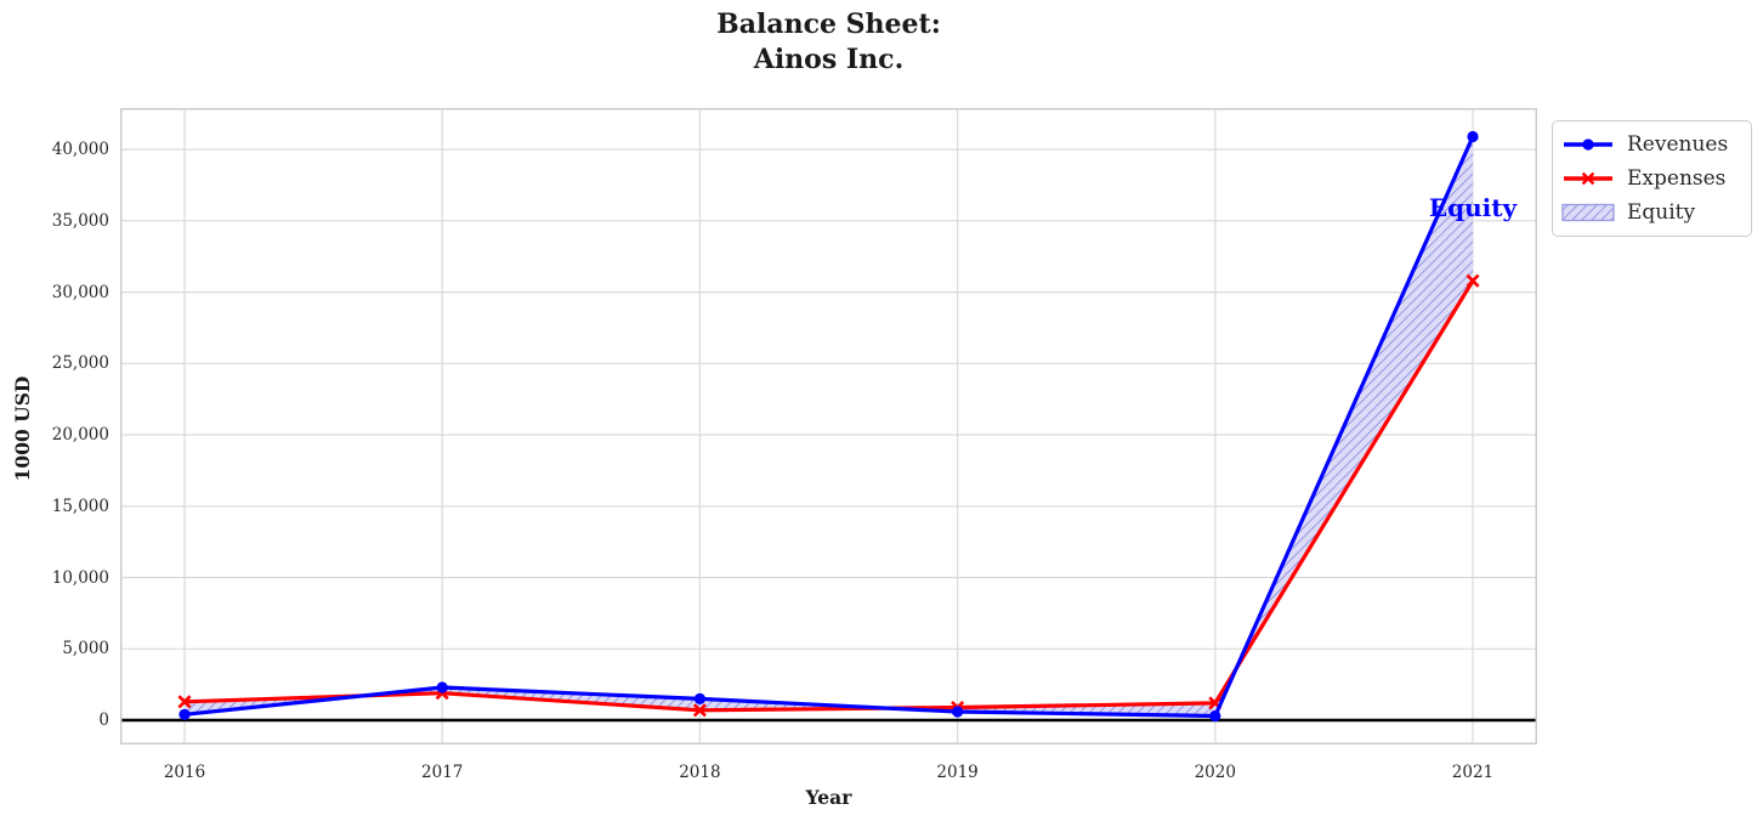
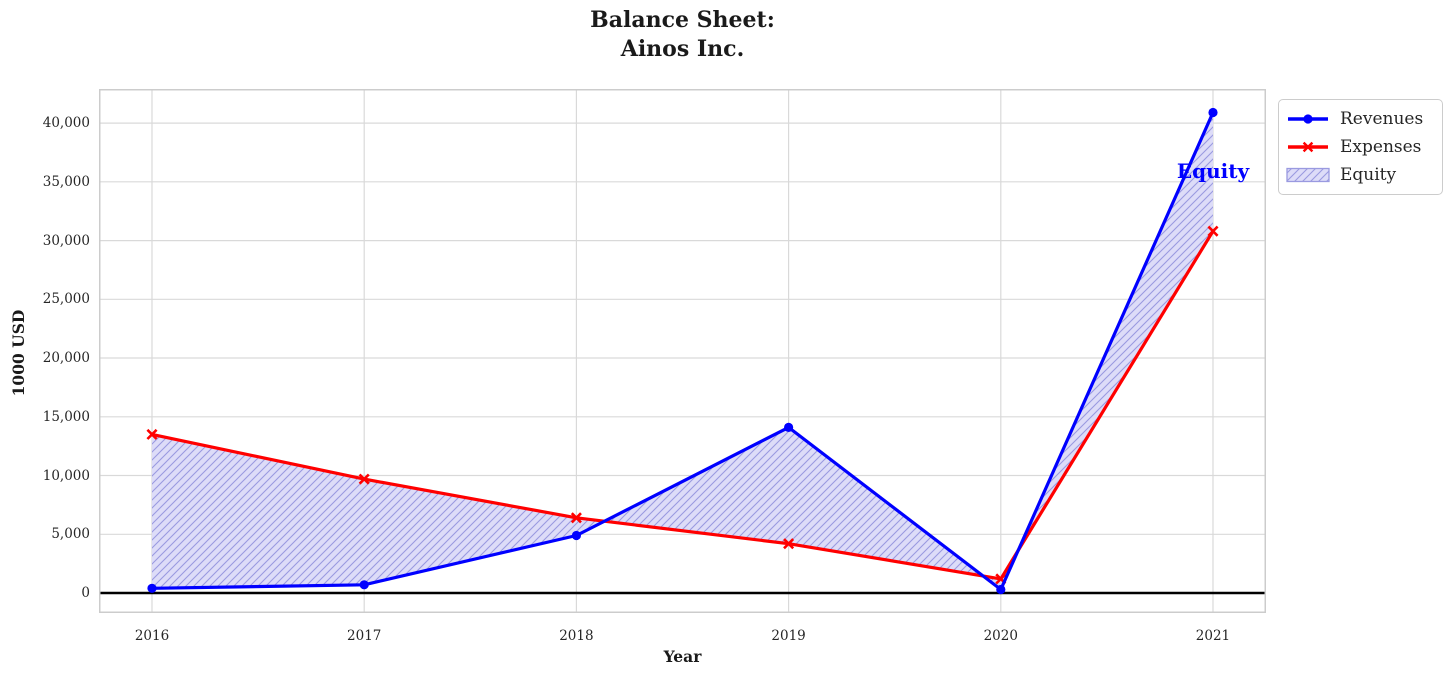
Expenses/2016: 1300 -> 13500
Revenues/2017: 2300 -> 700
Expenses/2017: 1900 -> 9700
Revenues/2018: 1500 -> 4900
Expenses/2018: 700 -> 6400
Revenues/2019: 600 -> 14100
Expenses/2019: 900 -> 4200
